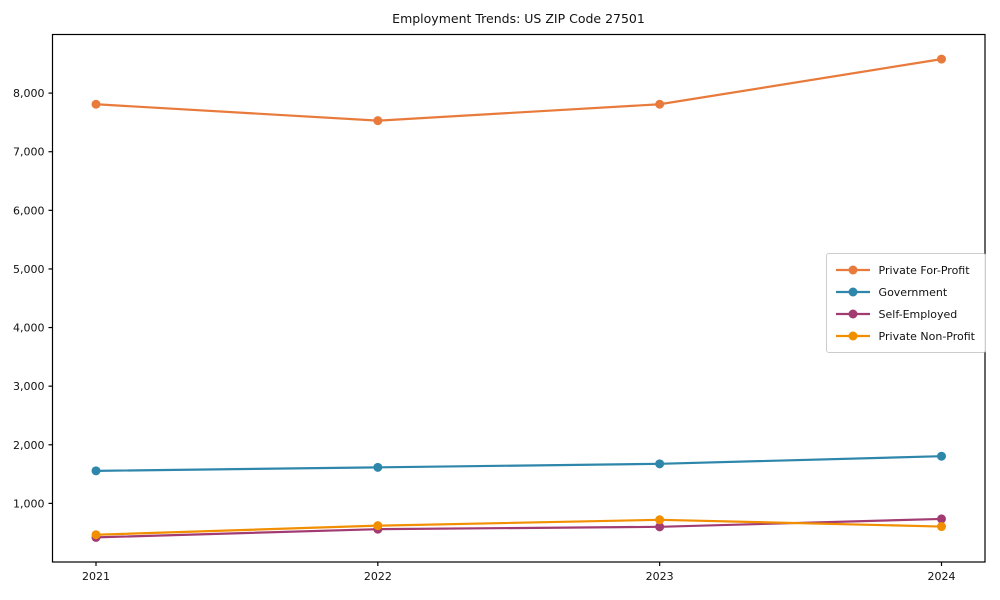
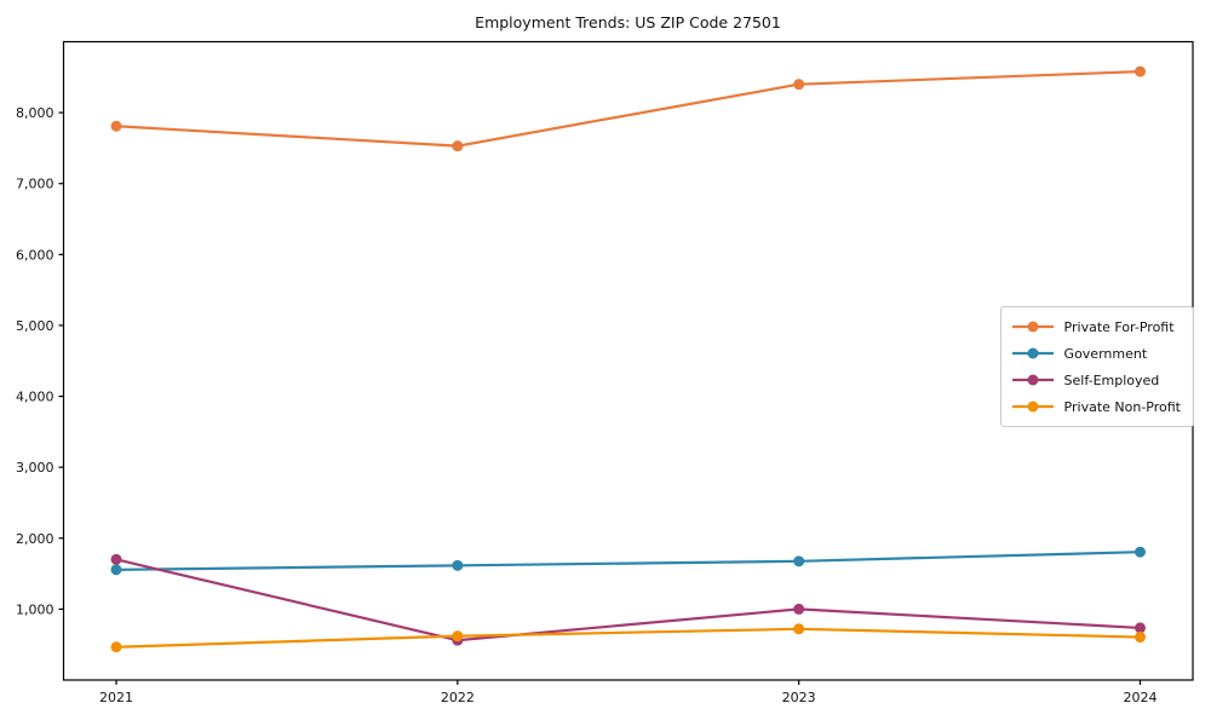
Self-Employed/2021: 400 -> 1700
Private For-Profit/2023: 7800 -> 8400
Self-Employed/2023: 600 -> 1000
